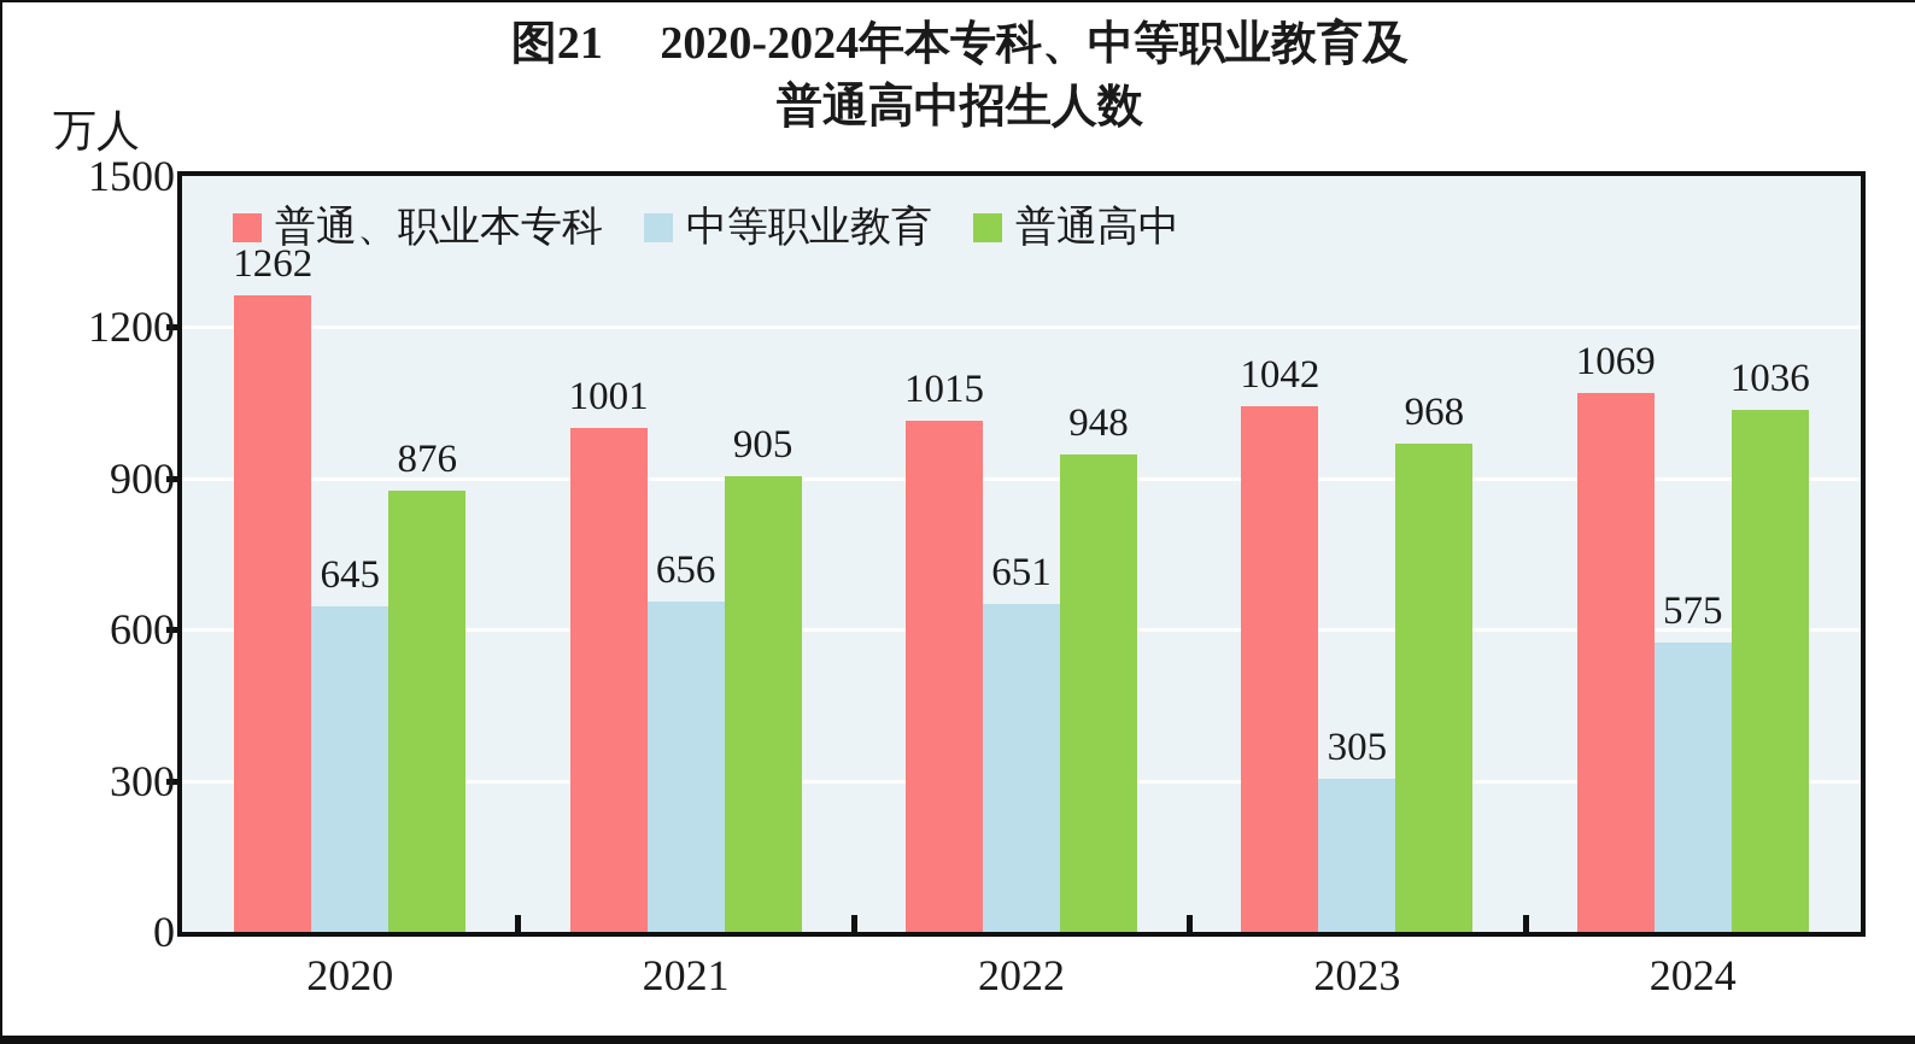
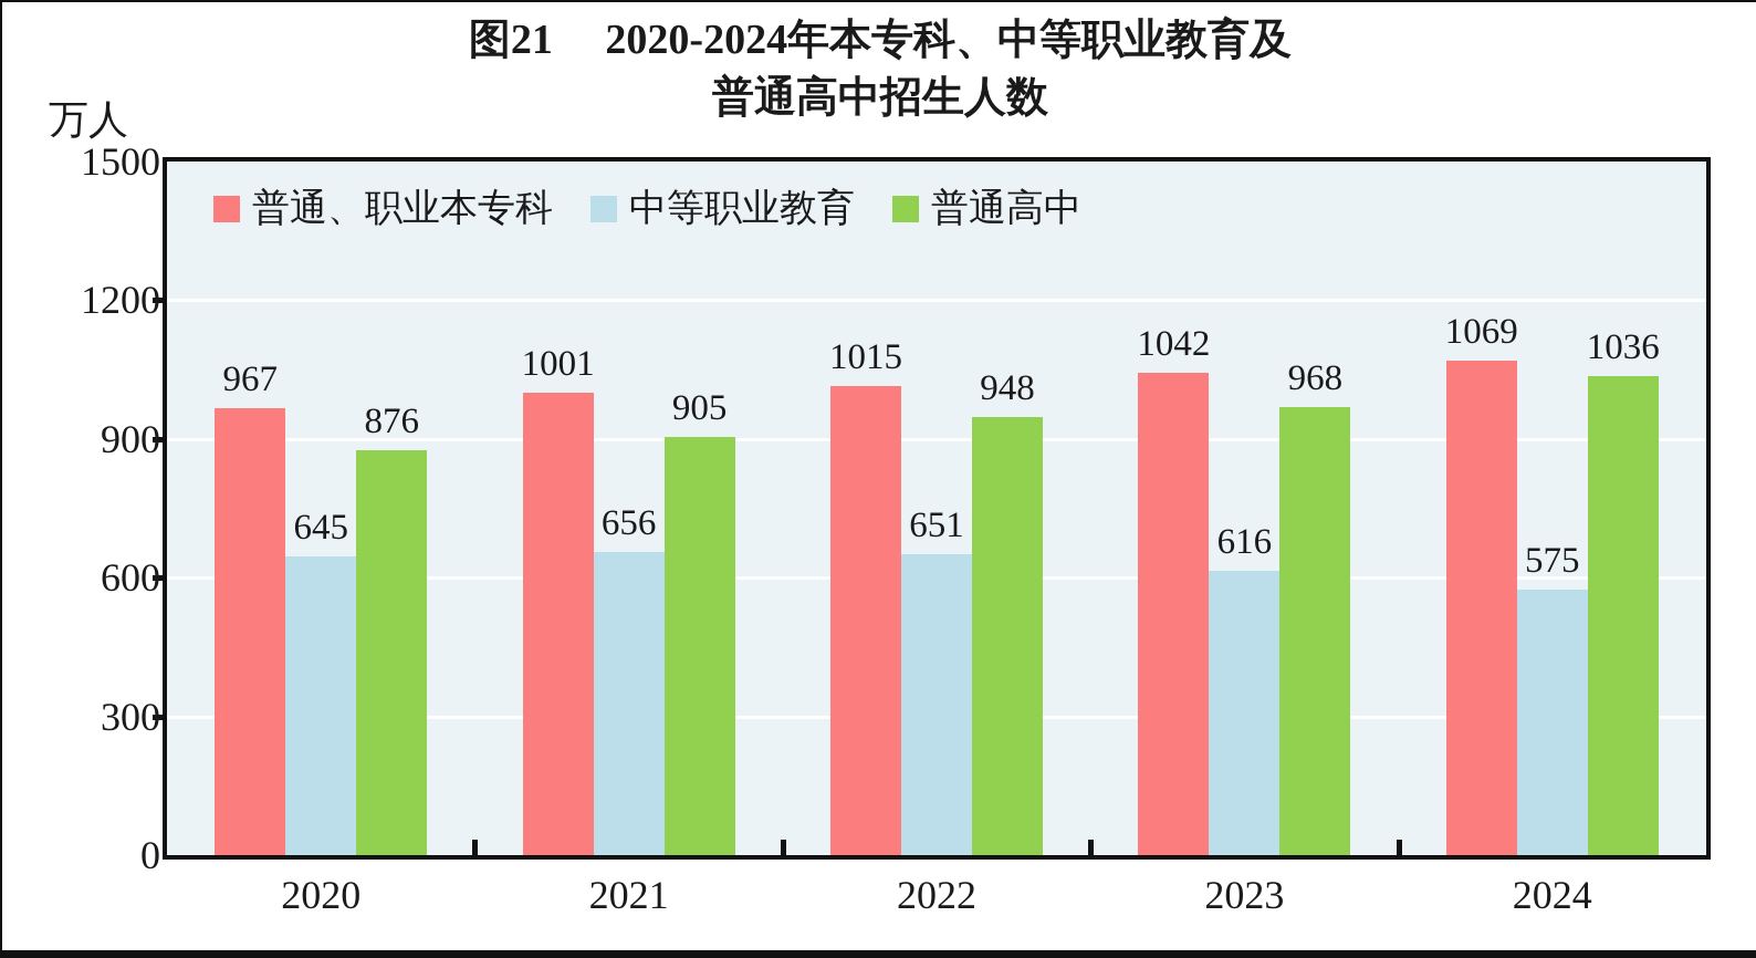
普通、职业本专科/2020: 1262 -> 967
中等职业教育/2023: 305 -> 616
